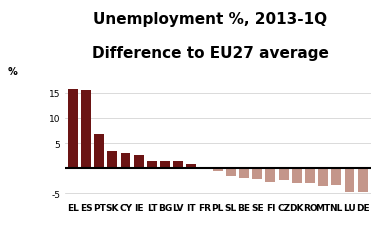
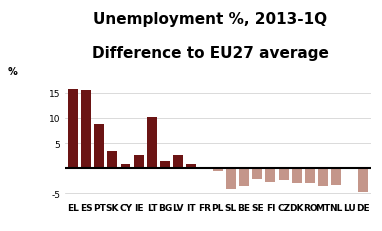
PT: 6.7 -> 8.8
CY: 3.1 -> 0.8
LT: 1.5 -> 10.2
LV: 1.4 -> 2.6
SL: -1.5 -> -4.2
BE: -2.0 -> -3.6
LU: -4.8 -> -0.2
